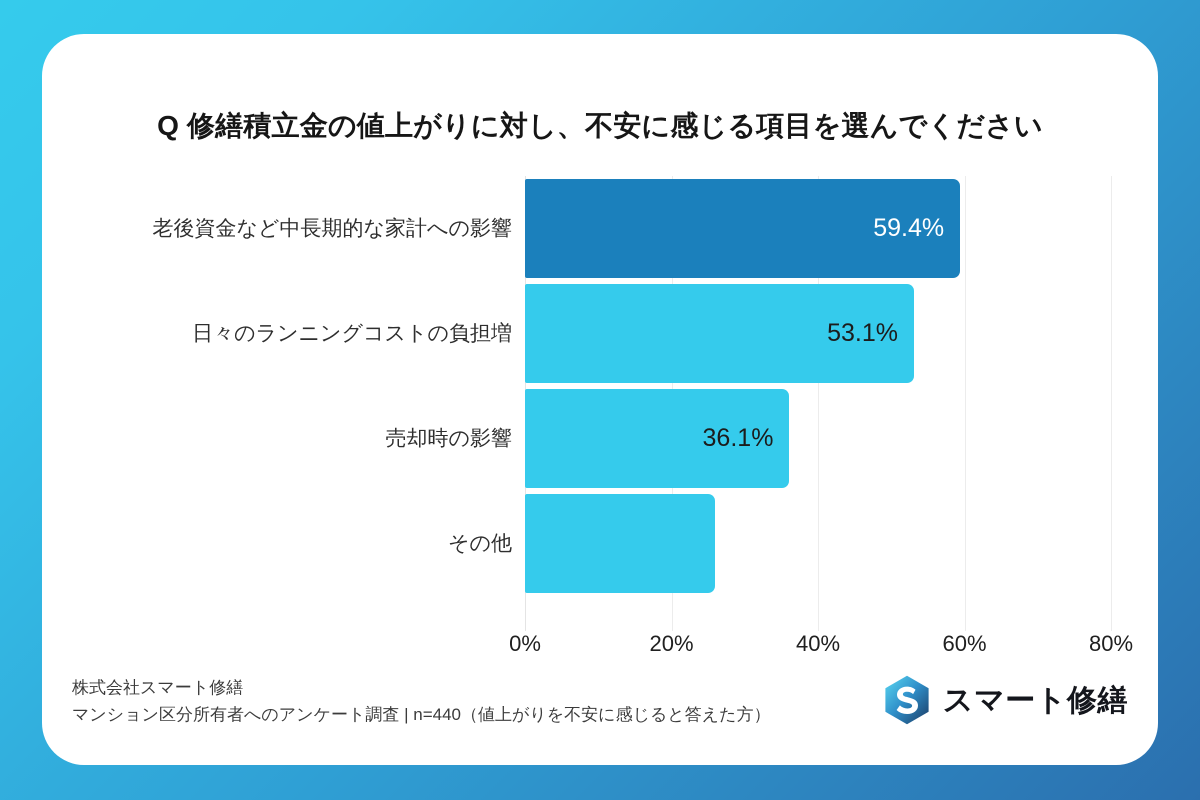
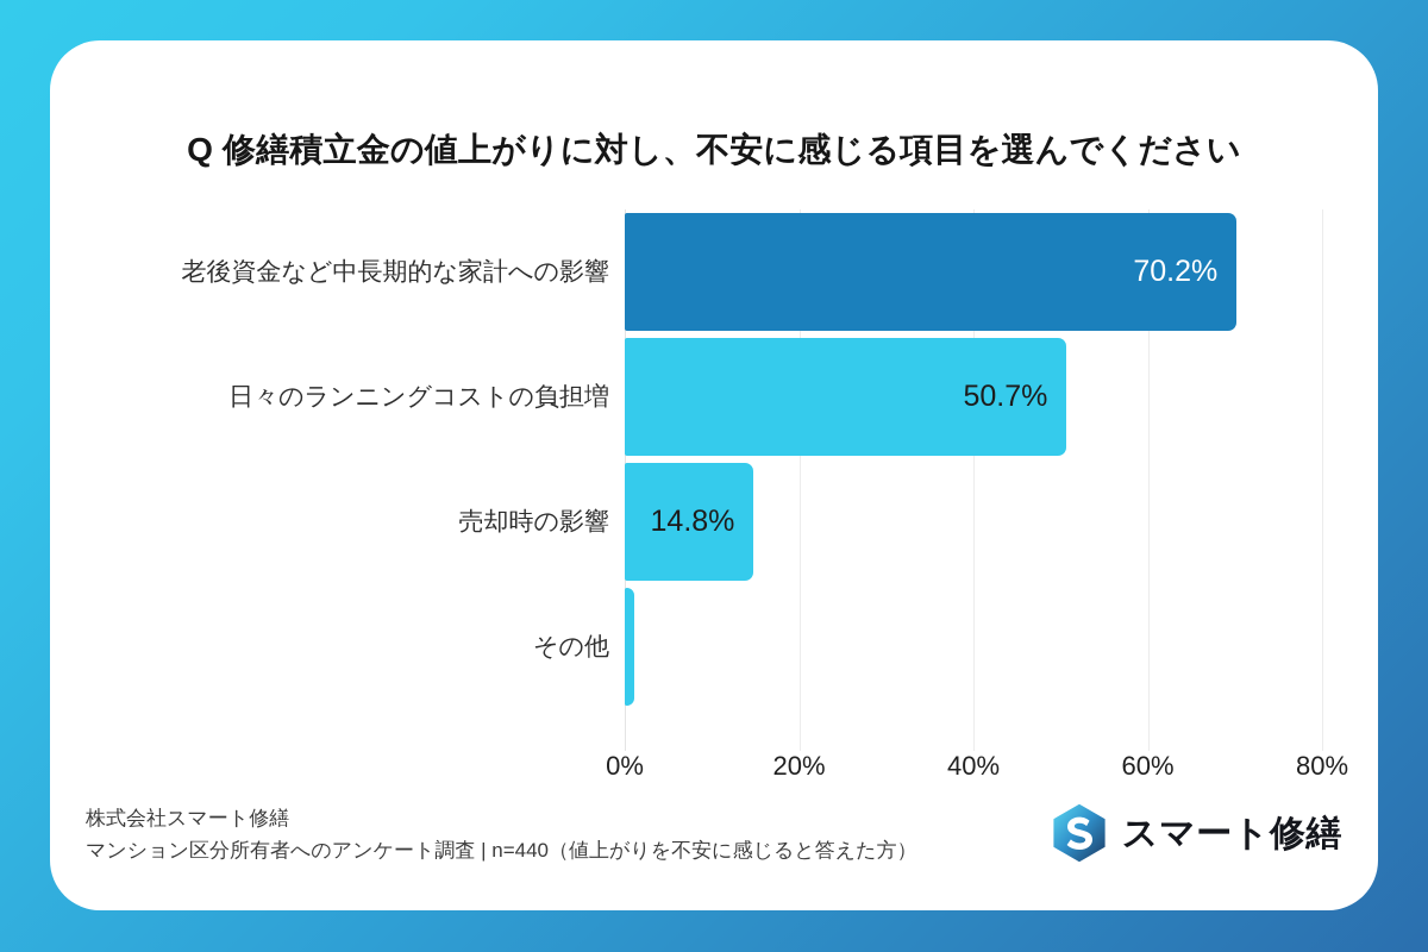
老後資金など中長期的な家計への影響: 59.4% -> 70.2%
日々のランニングコストの負担増: 53.1% -> 50.7%
売却時の影響: 36.1% -> 14.8%
その他: 26% -> 1%
